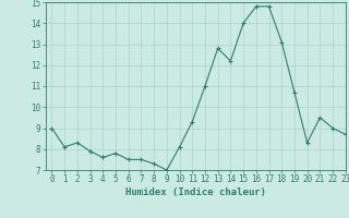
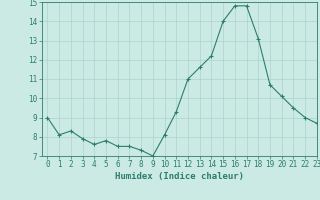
13: 12.8 -> 11.6
20: 8.3 -> 10.1
